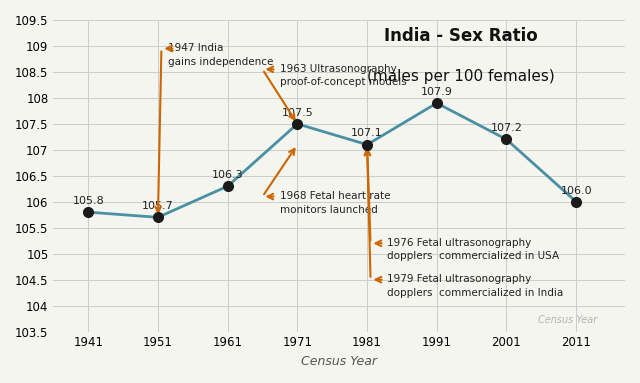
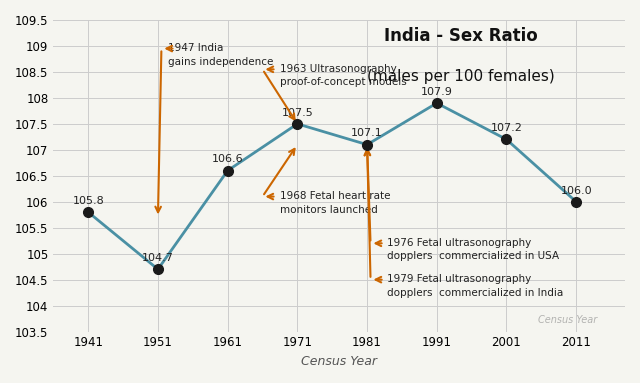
1951: 105.7 -> 104.7
1961: 106.3 -> 106.6
